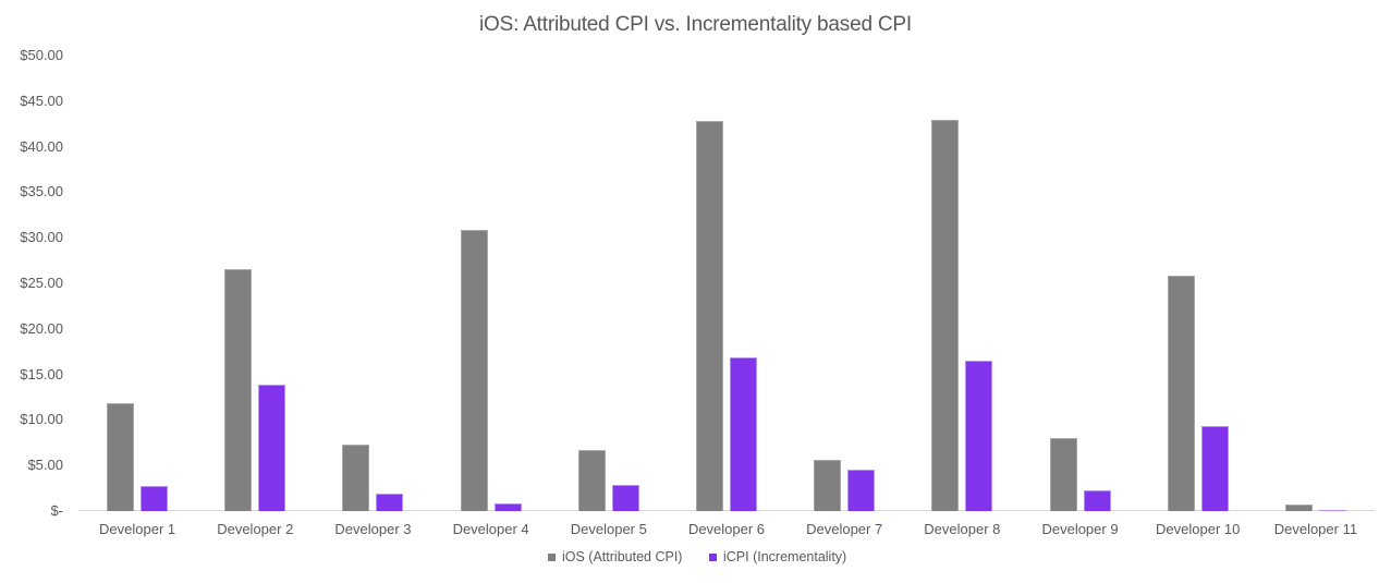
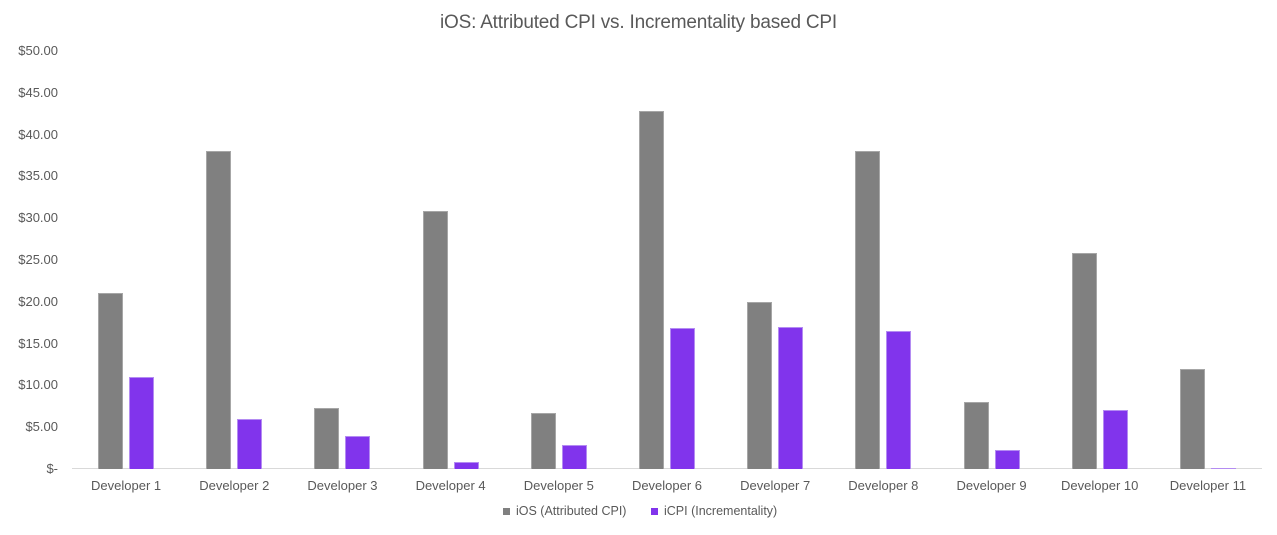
iOS (Attributed CPI)/Developer 1: $12 -> $21
iCPI (Incrementality)/Developer 1: $3 -> $11
iOS (Attributed CPI)/Developer 2: $27 -> $38
iCPI (Incrementality)/Developer 2: $14 -> $6
iCPI (Incrementality)/Developer 3: $2 -> $4
iOS (Attributed CPI)/Developer 7: $6 -> $20
iCPI (Incrementality)/Developer 7: $5 -> $17
iOS (Attributed CPI)/Developer 8: $43 -> $38
iCPI (Incrementality)/Developer 10: $9 -> $7
iOS (Attributed CPI)/Developer 11: $1 -> $12
